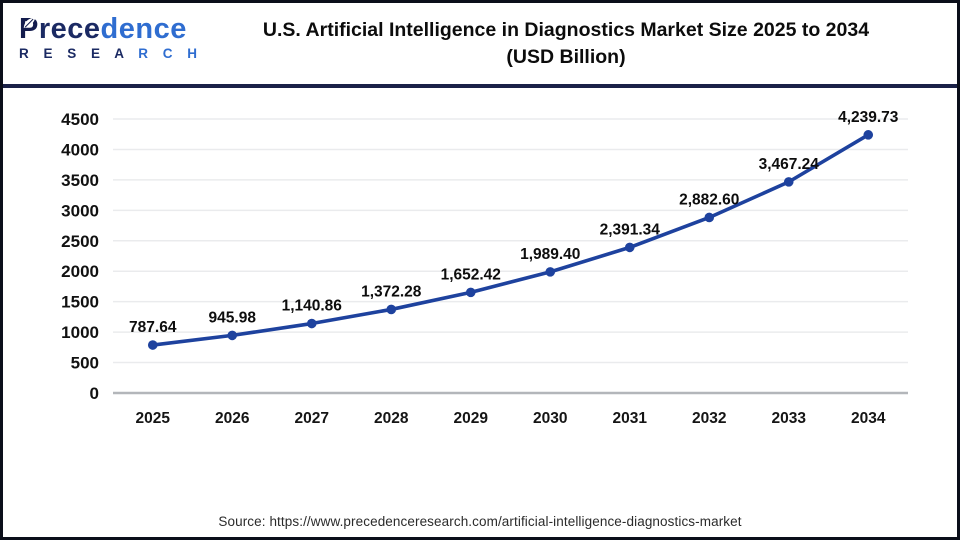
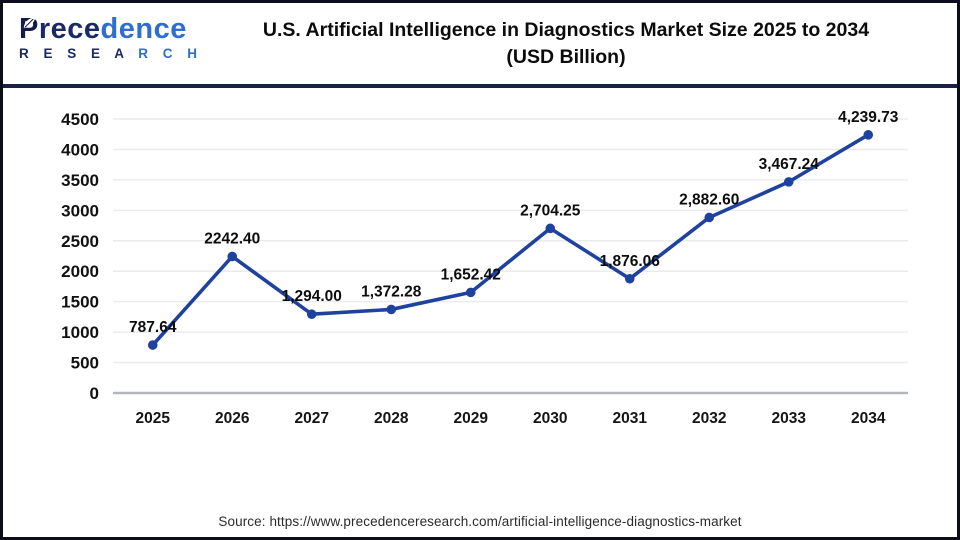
2026: 945.98 -> 2242.40
2027: 1,140.86 -> 1,294.00
2030: 1,989.40 -> 2,704.25
2031: 2,391.34 -> 1,876.06
